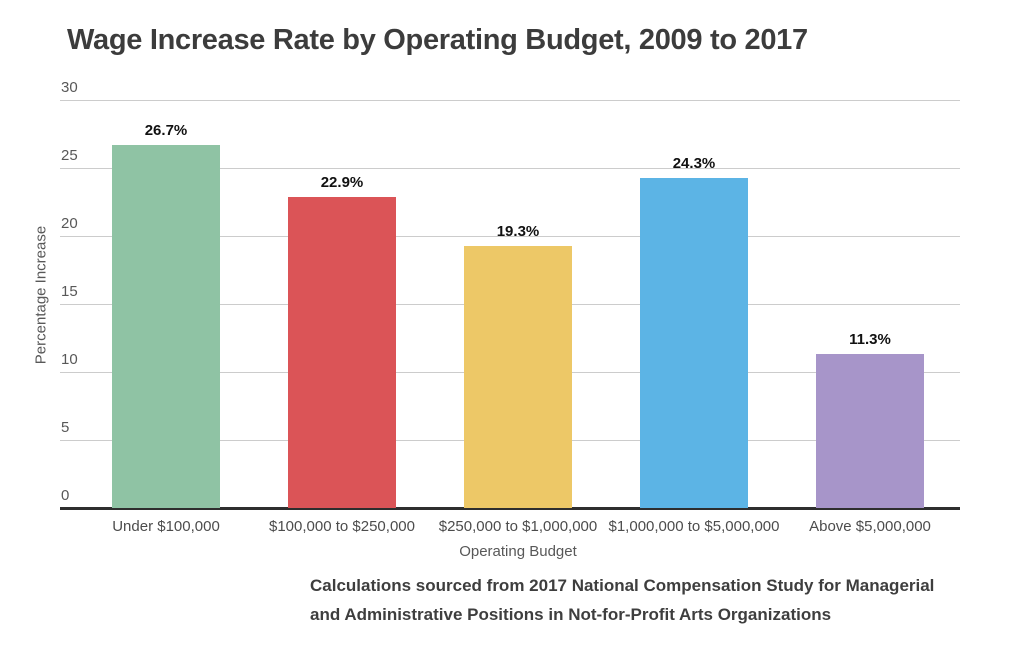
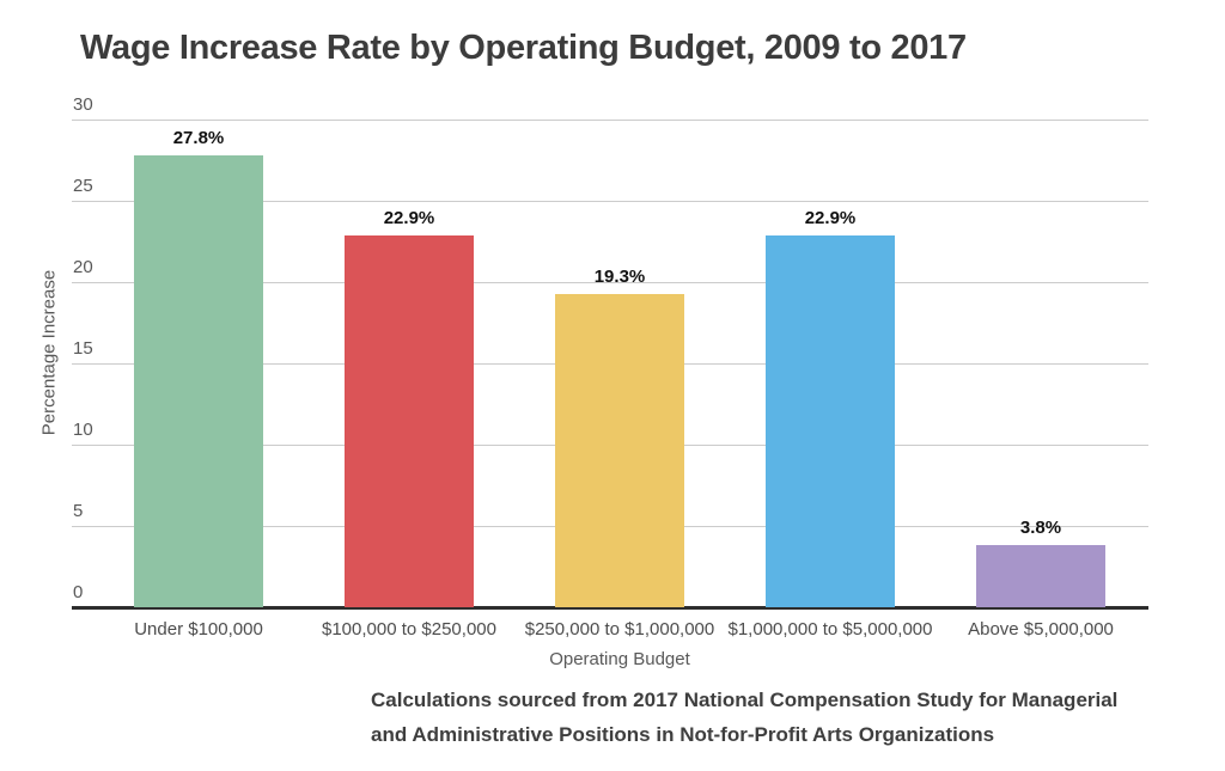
Under $100,000: 26.7% -> 27.8%
$1,000,000 to $5,000,000: 24.3% -> 22.9%
Above $5,000,000: 11.3% -> 3.8%
